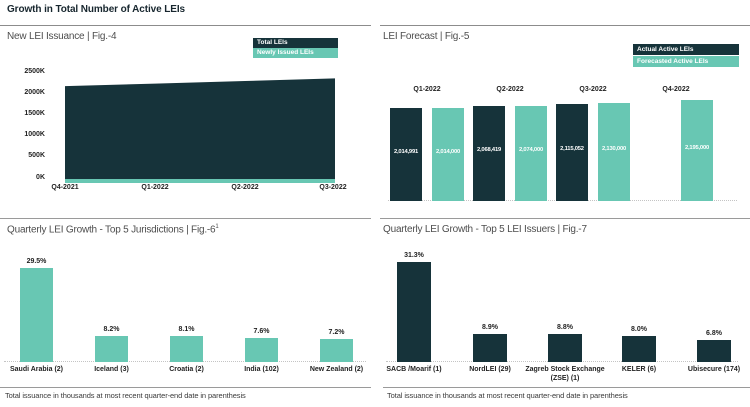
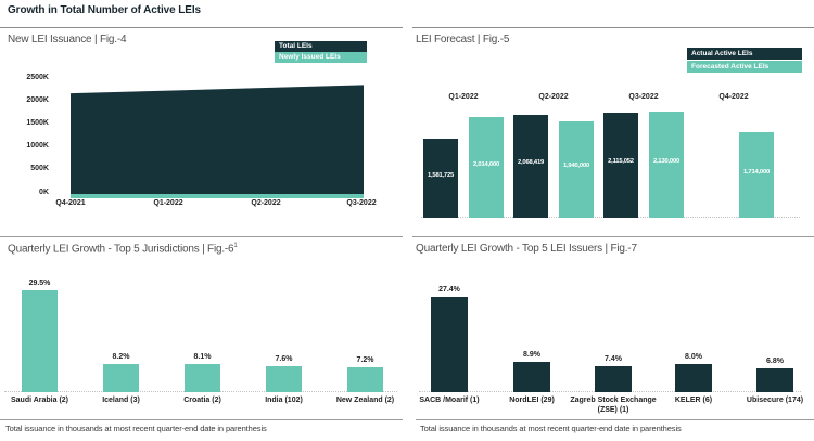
LEI Forecast | Fig.-5/Actual Active LEIs/Q1-2022: 2,014,991 -> 1,581,725
LEI Forecast | Fig.-5/Forecasted Active LEIs/Q2-2022: 2,074,000 -> 1,940,000
LEI Forecast | Fig.-5/Forecasted Active LEIs/Q4-2022: 2,195,000 -> 1,714,000
Quarterly LEI Growth - Top 5 LEI Issuers | Fig.-7/SACB /Moarif (1): 31.3% -> 27.4%
Quarterly LEI Growth - Top 5 LEI Issuers | Fig.-7/Zagreb Stock Exchange (ZSE) (1): 8.8% -> 7.4%
